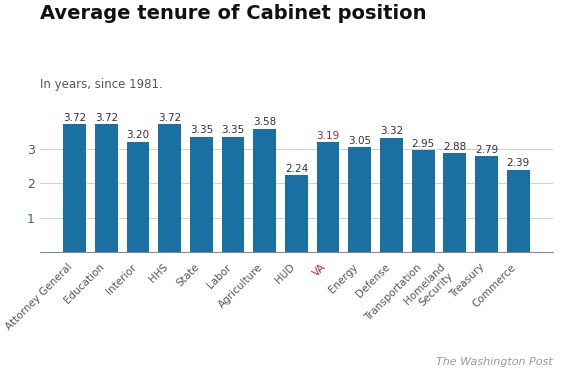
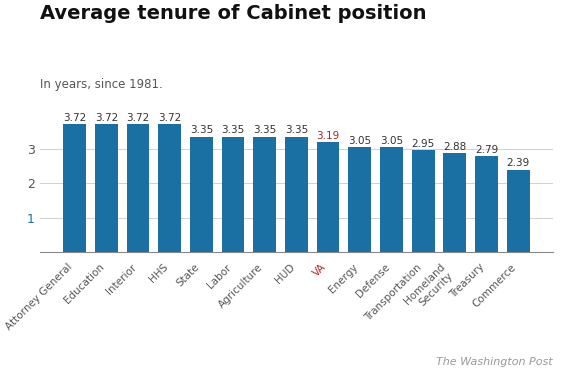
Interior: 3.20 -> 3.72
Agriculture: 3.58 -> 3.35
HUD: 2.24 -> 3.35
Defense: 3.32 -> 3.05
